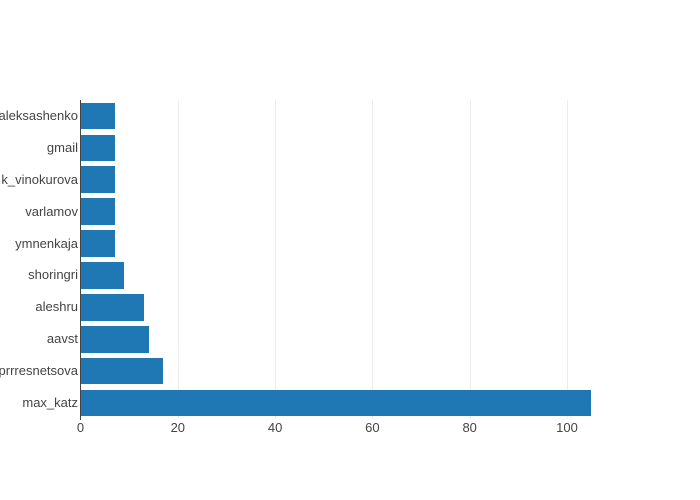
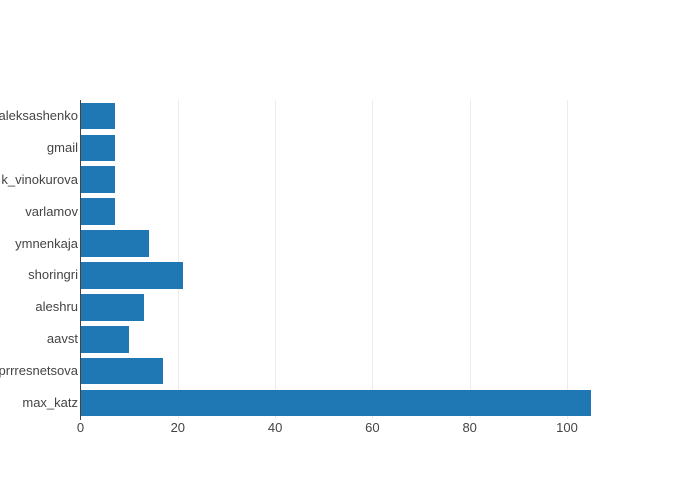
ymnenkaja: 7 -> 14
shoringri: 9 -> 21
aavst: 14 -> 10
